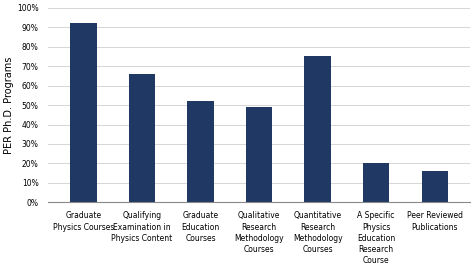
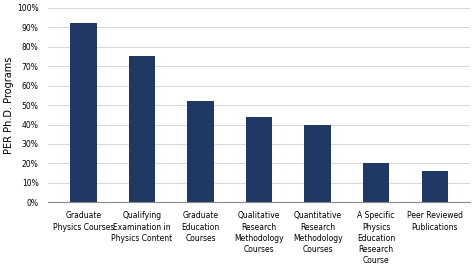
Qualifying Examination in Physics Content: 66% -> 75%
Qualitative Research Methodology Courses: 49% -> 44%
Quantitative Research Methodology Courses: 75% -> 40%
